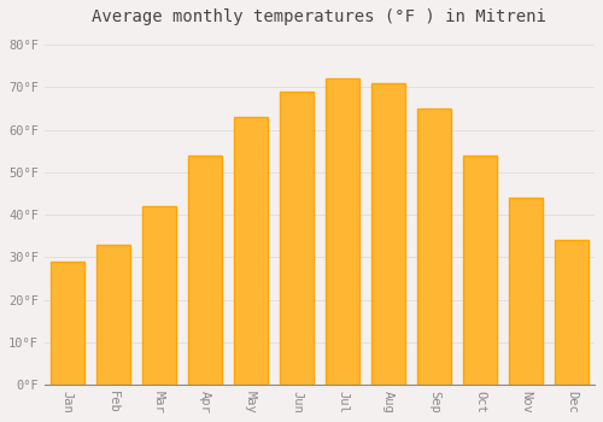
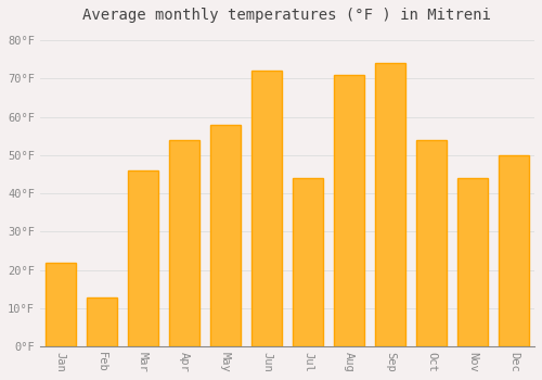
Jan: 29°F -> 22°F
Feb: 33°F -> 13°F
Mar: 42°F -> 46°F
May: 63°F -> 58°F
Jun: 69°F -> 72°F
Jul: 72°F -> 44°F
Sep: 65°F -> 74°F
Dec: 34°F -> 50°F
